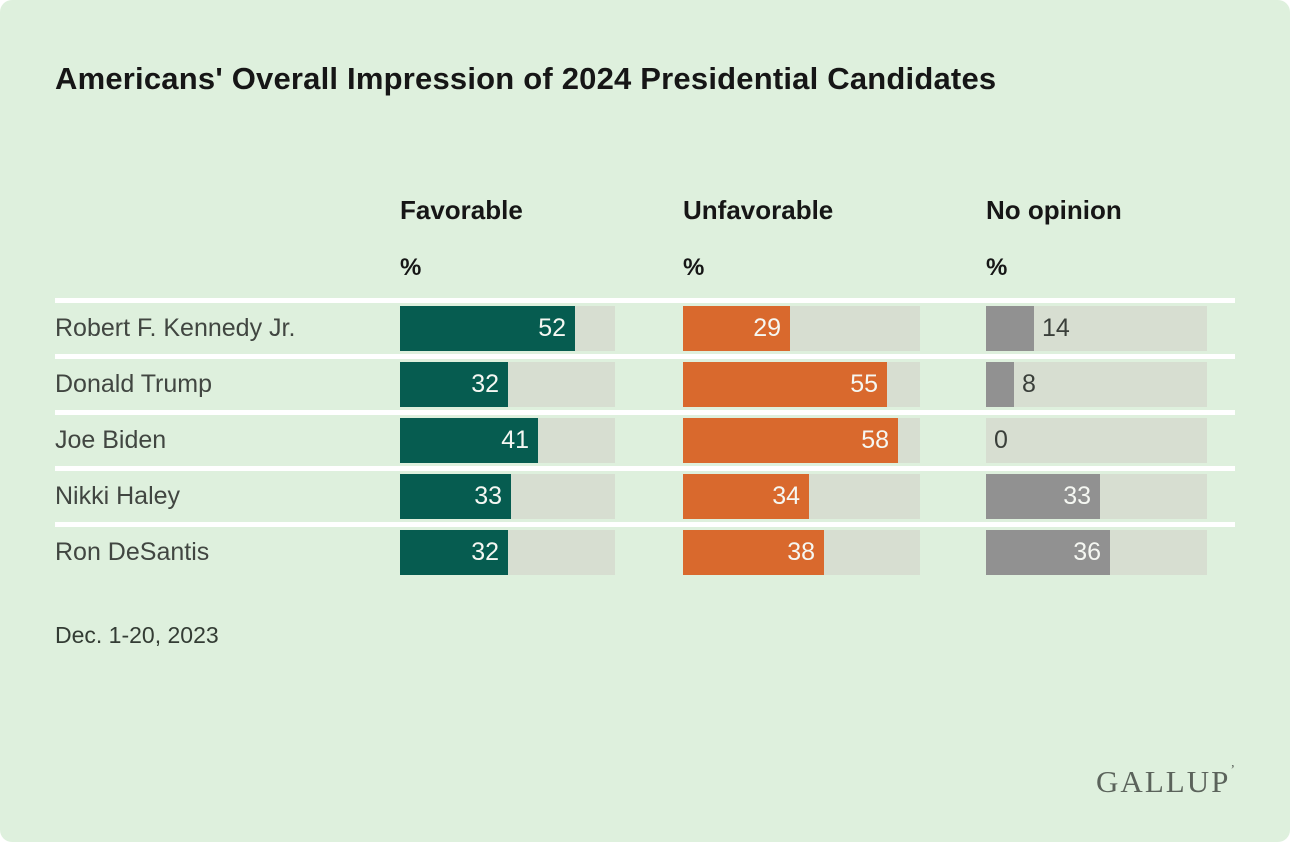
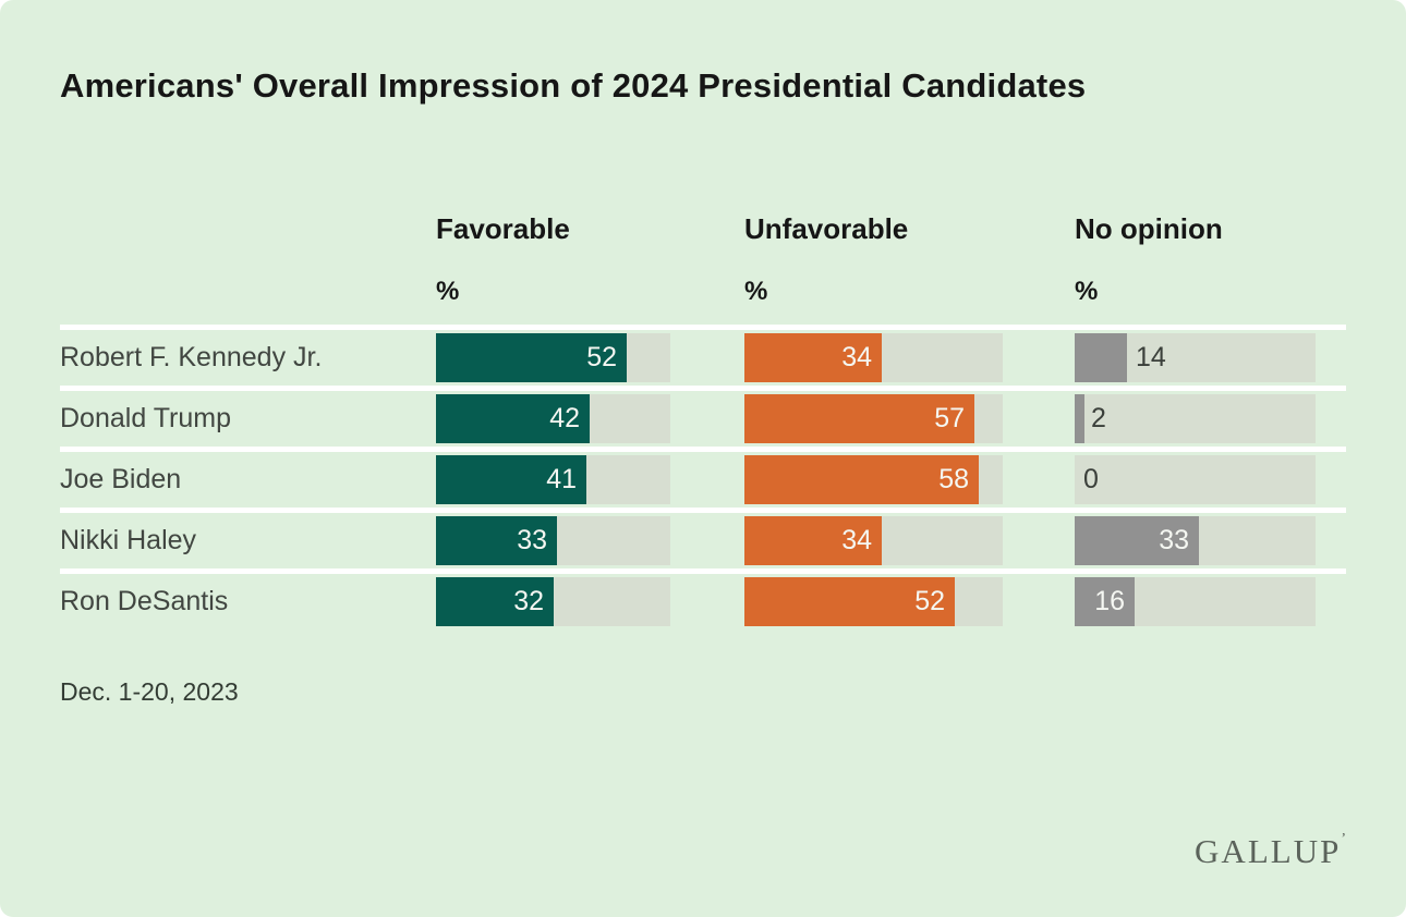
Unfavorable/Robert F. Kennedy Jr.: 29 -> 34
Favorable/Donald Trump: 32 -> 42
Unfavorable/Donald Trump: 55 -> 57
No opinion/Donald Trump: 8 -> 2
Unfavorable/Ron DeSantis: 38 -> 52
No opinion/Ron DeSantis: 36 -> 16
